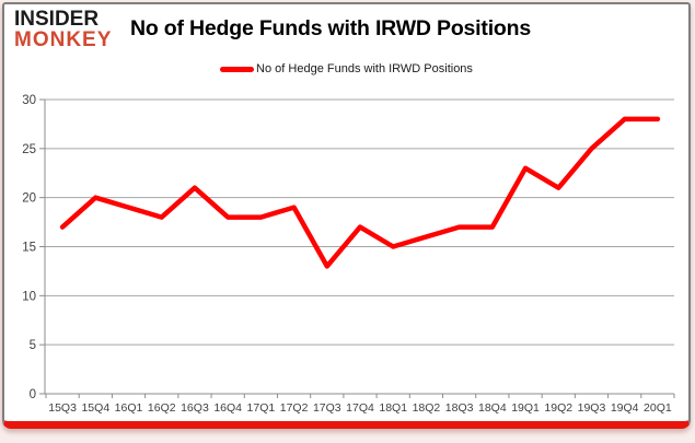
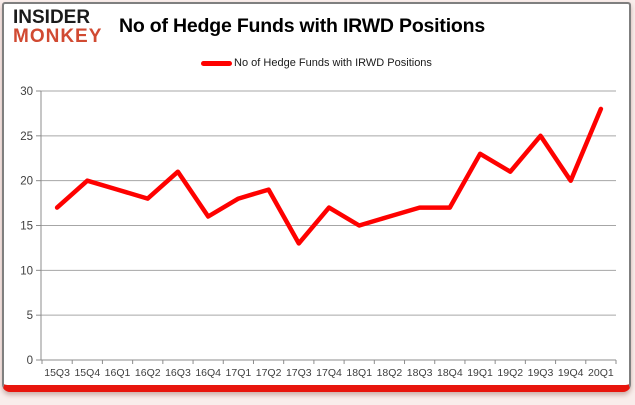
16Q4: 18 -> 16
19Q4: 28 -> 20
